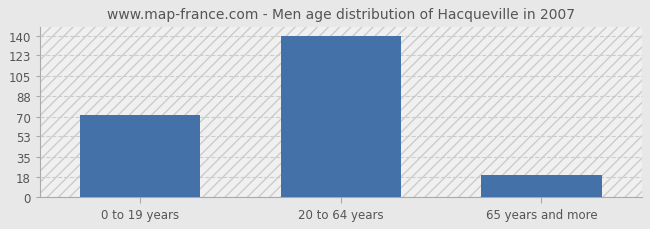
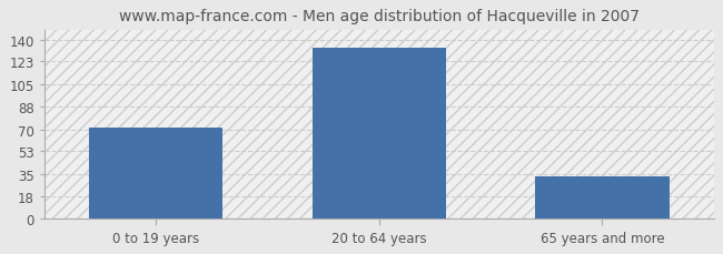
20 to 64 years: 140 -> 134
65 years and more: 19 -> 33
